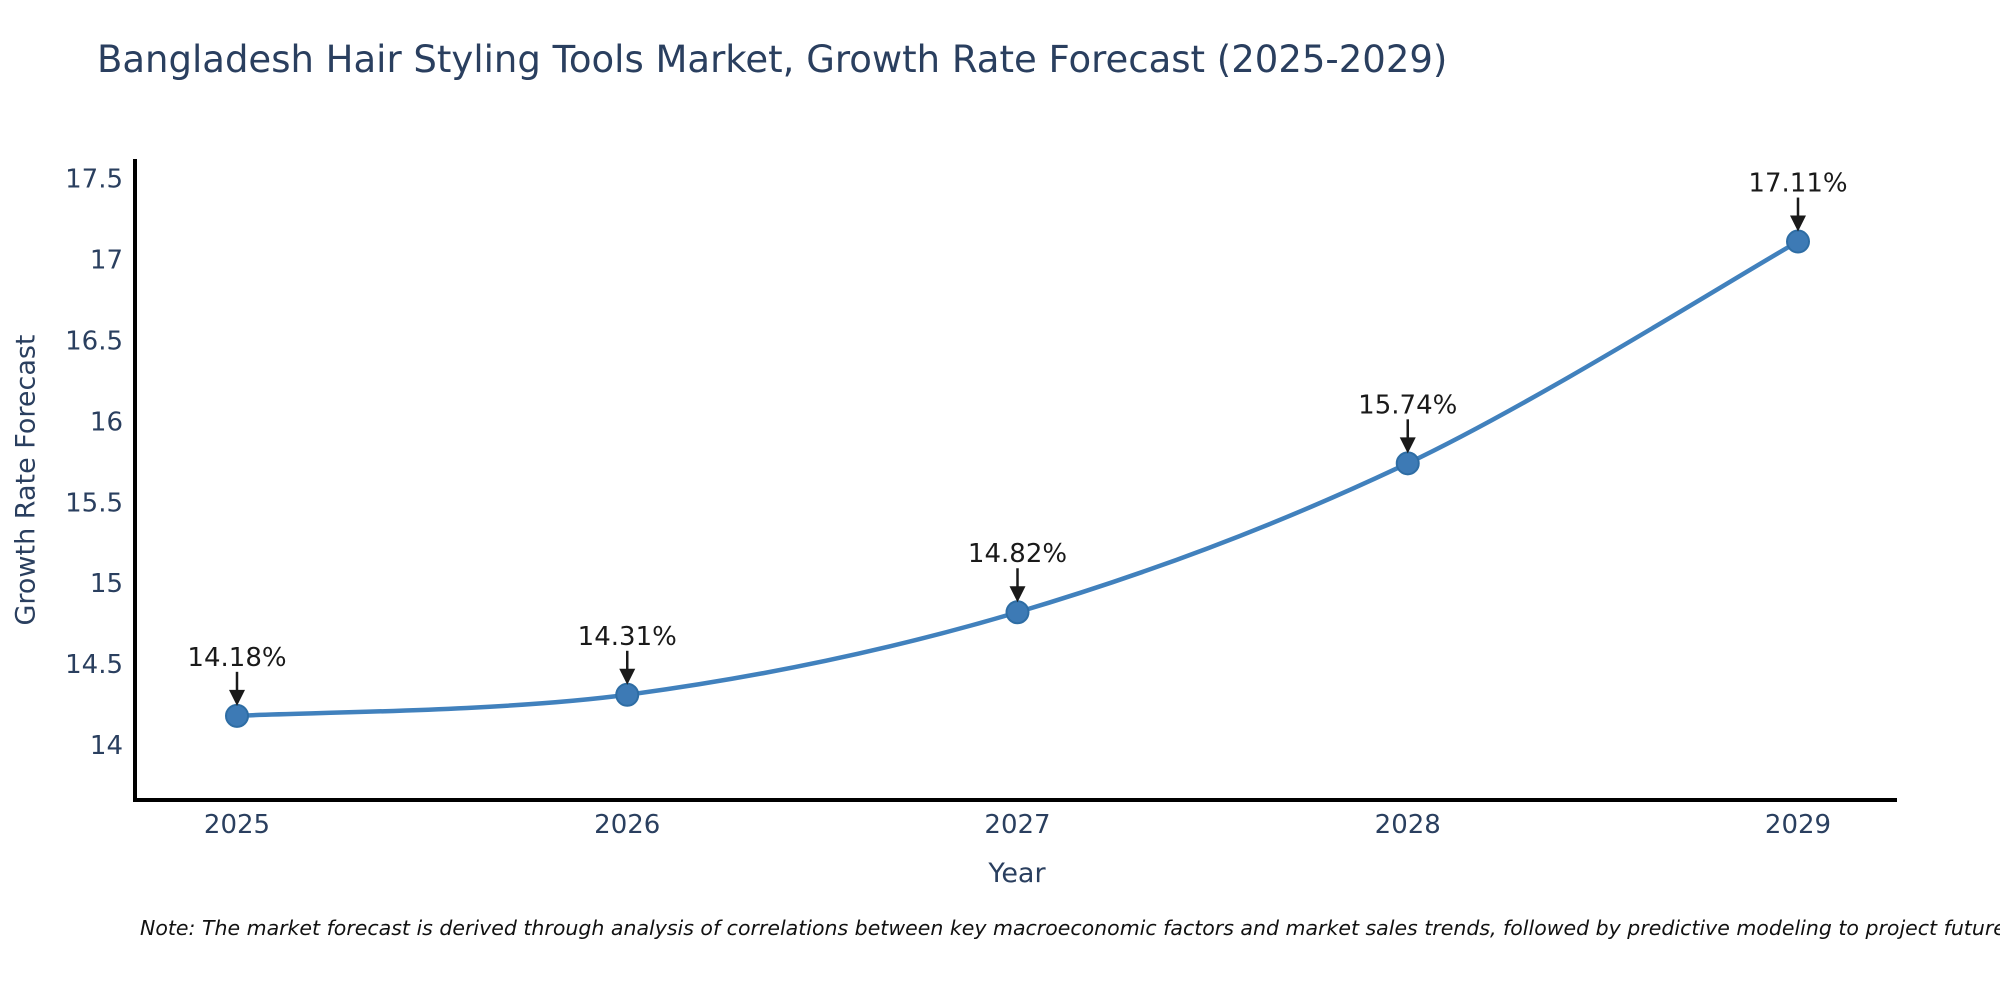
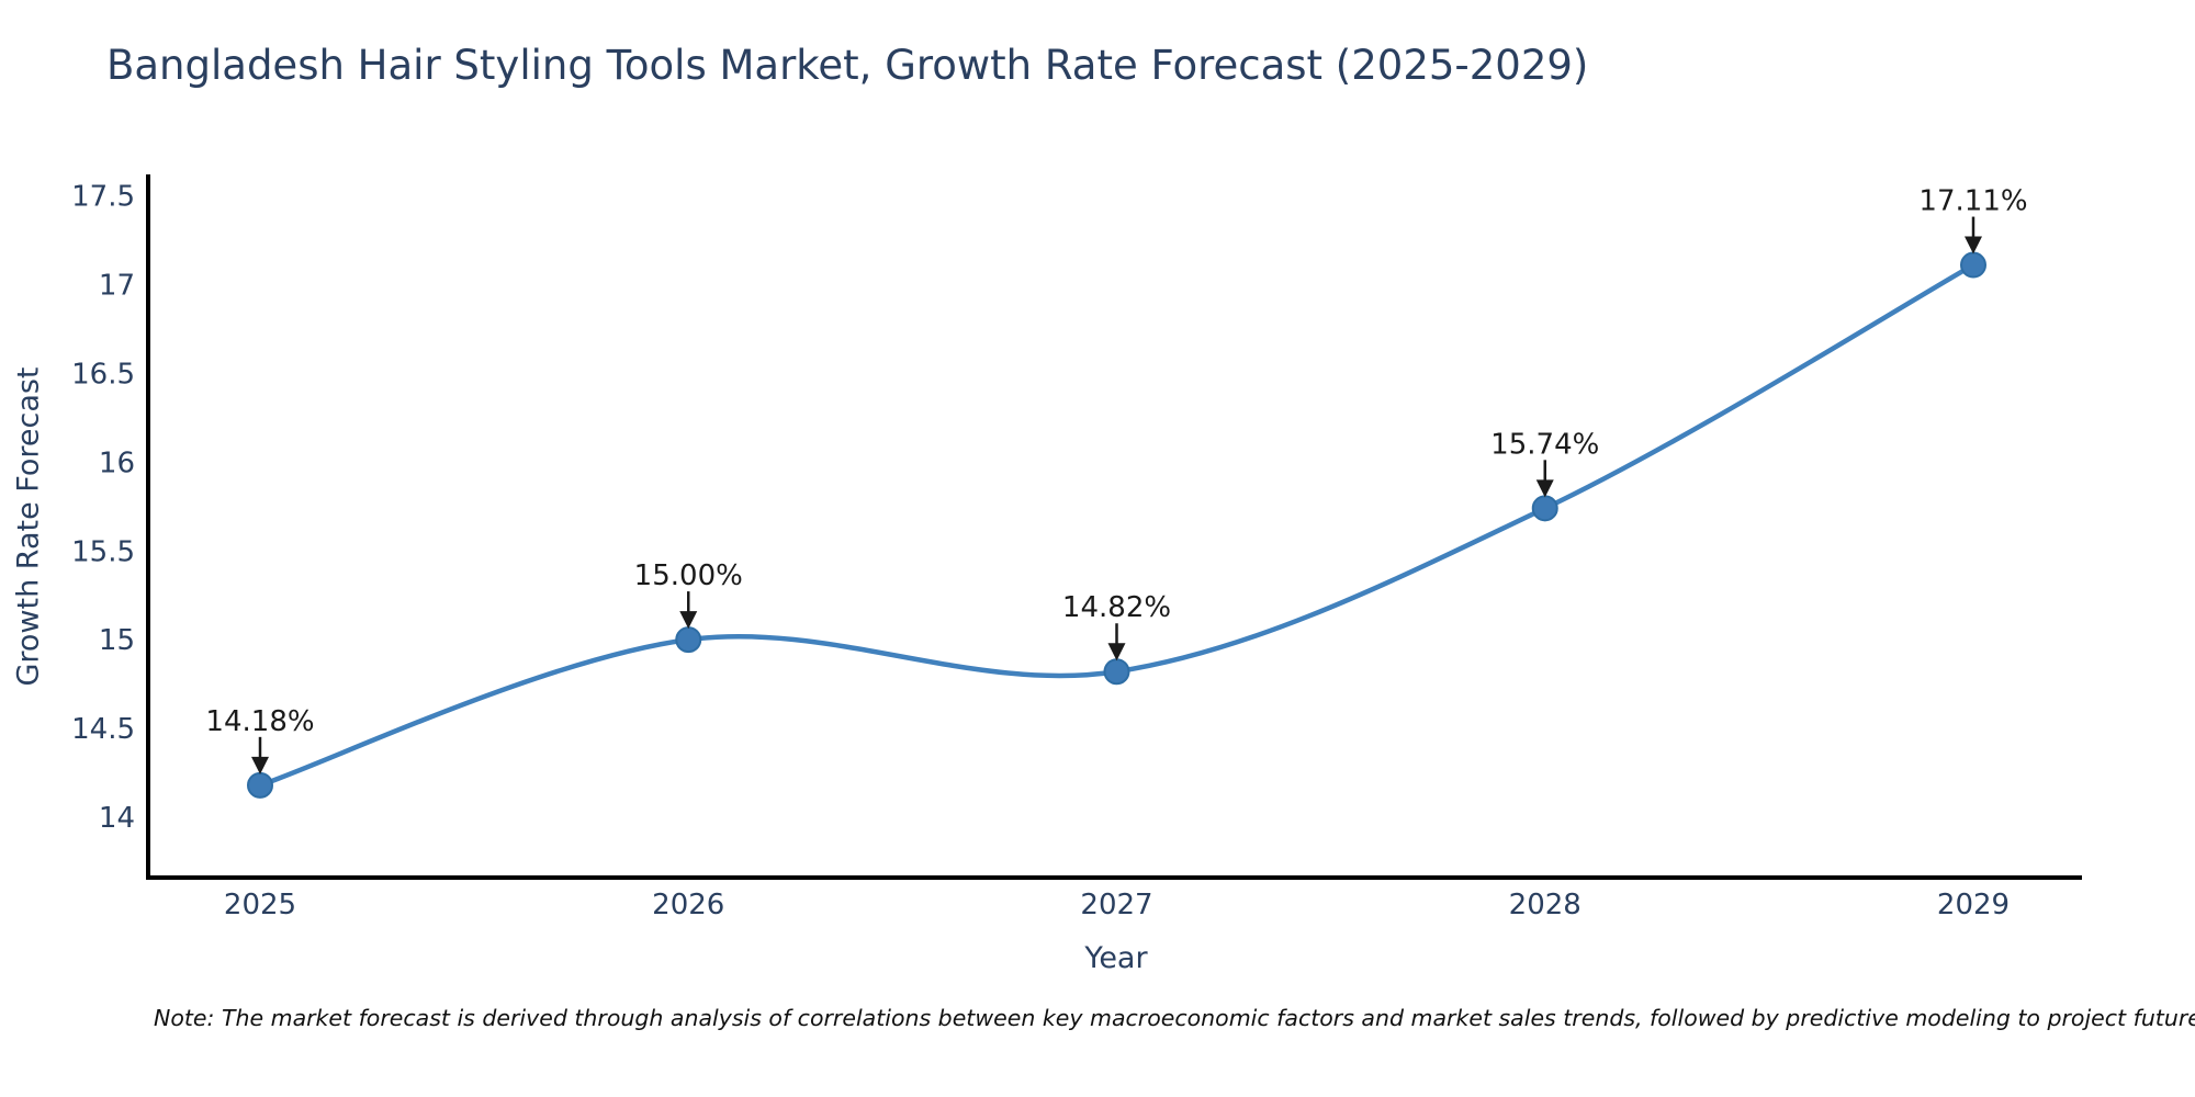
2026: 14.31% -> 15.00%
